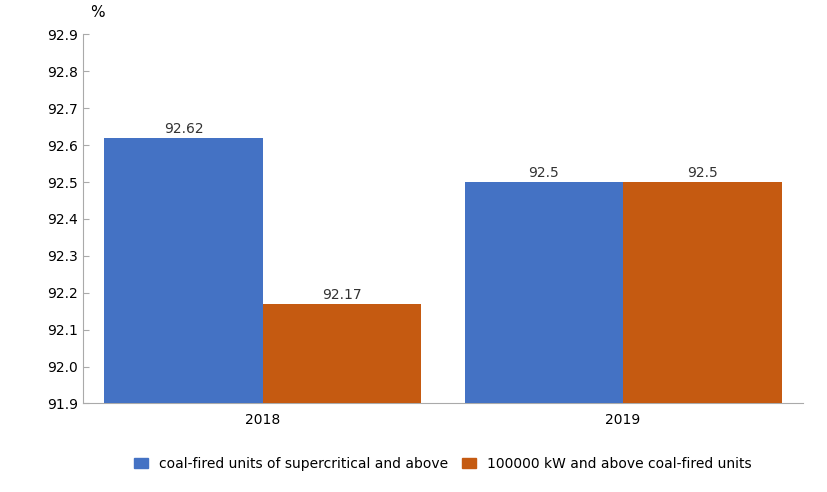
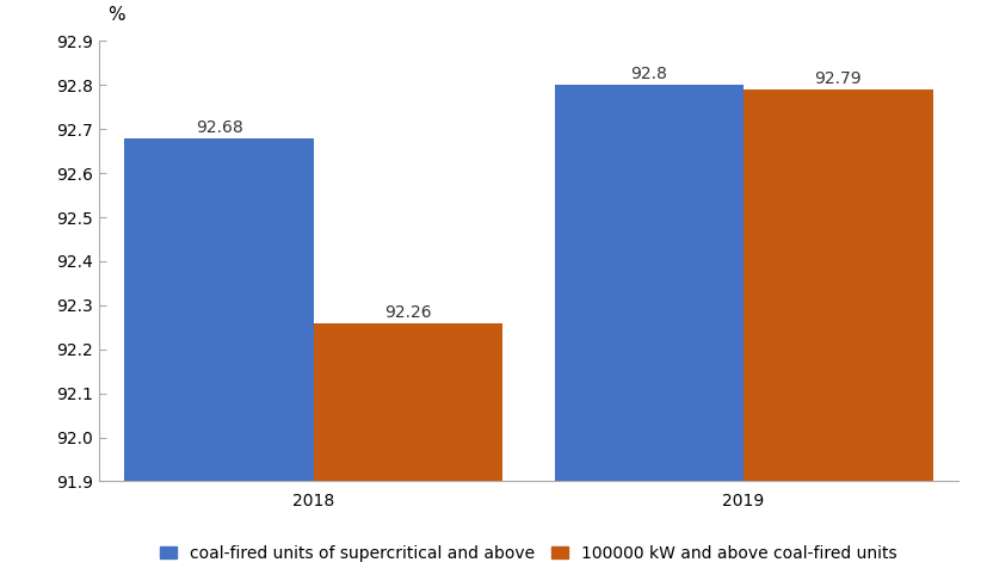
coal-fired units of supercritical and above/2018: 92.62 -> 92.68
100000 kW and above coal-fired units/2018: 92.17 -> 92.26
coal-fired units of supercritical and above/2019: 92.5 -> 92.8
100000 kW and above coal-fired units/2019: 92.5 -> 92.79
